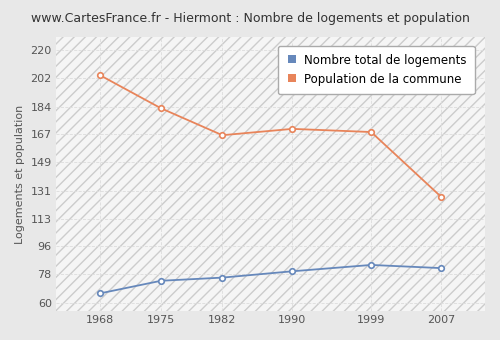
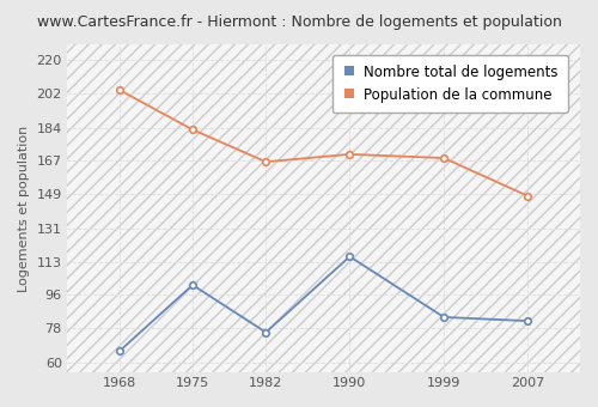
Nombre total de logements/1975: 74 -> 101
Nombre total de logements/1990: 80 -> 116
Population de la commune/2007: 127 -> 148
